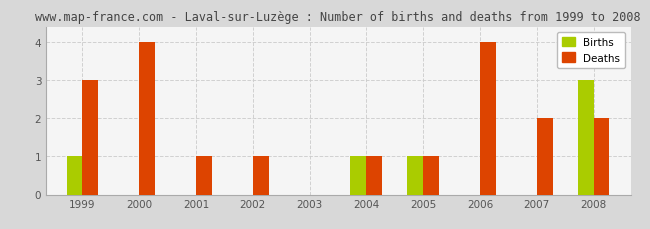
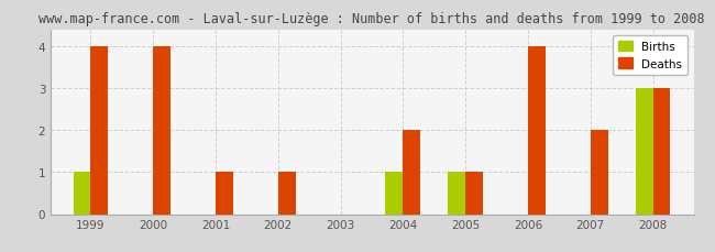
Deaths/1999: 3 -> 4
Deaths/2004: 1 -> 2
Deaths/2008: 2 -> 3
